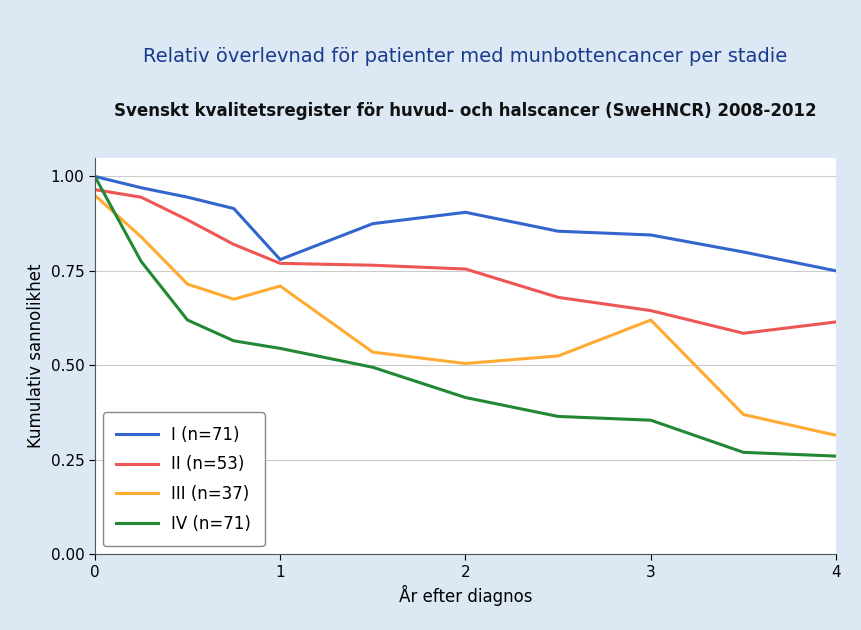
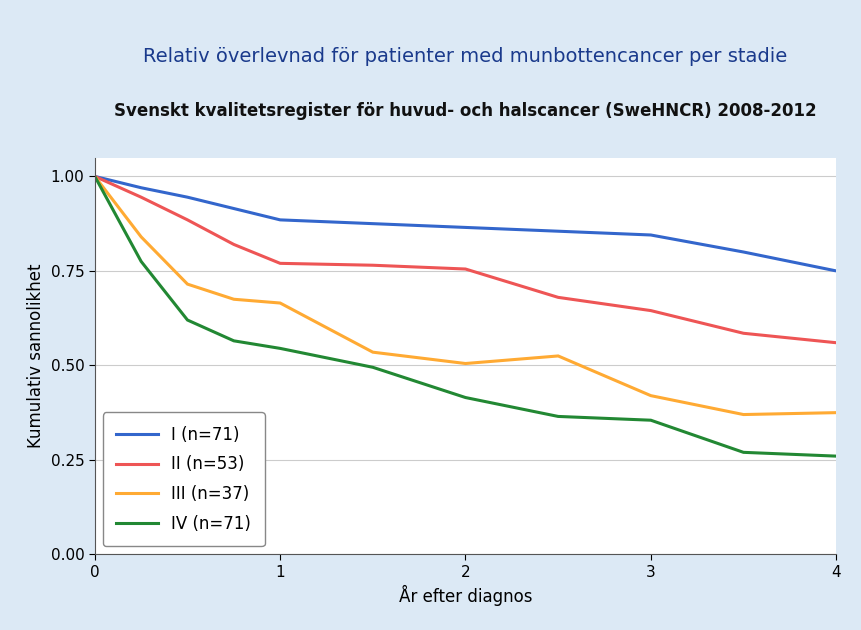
II (n=53)/0: 0.965 -> 1.000
III (n=37)/0: 0.950 -> 1.000
I (n=71)/1: 0.780 -> 0.885
III (n=37)/1: 0.710 -> 0.665
I (n=71)/2: 0.905 -> 0.865
III (n=37)/3: 0.620 -> 0.420
II (n=53)/4: 0.615 -> 0.560
III (n=37)/4: 0.315 -> 0.375
